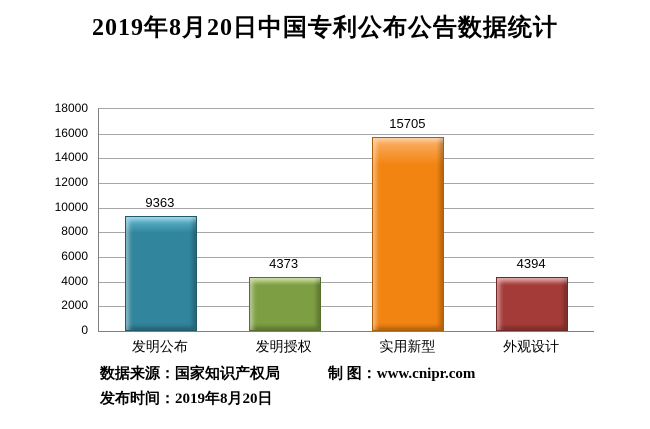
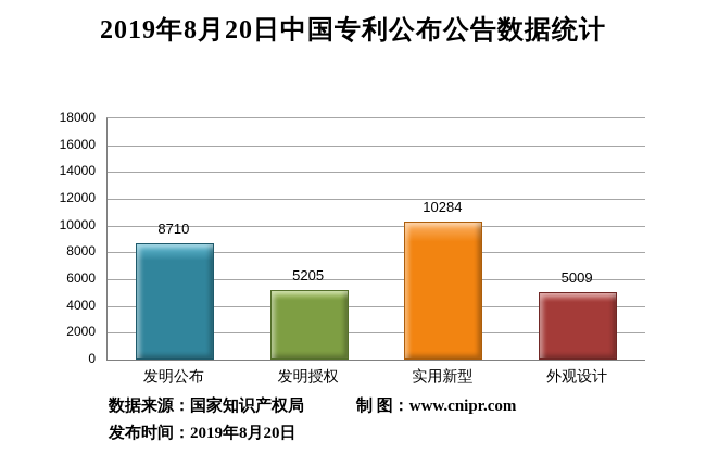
发明公布: 9363 -> 8710
发明授权: 4373 -> 5205
实用新型: 15705 -> 10284
外观设计: 4394 -> 5009
